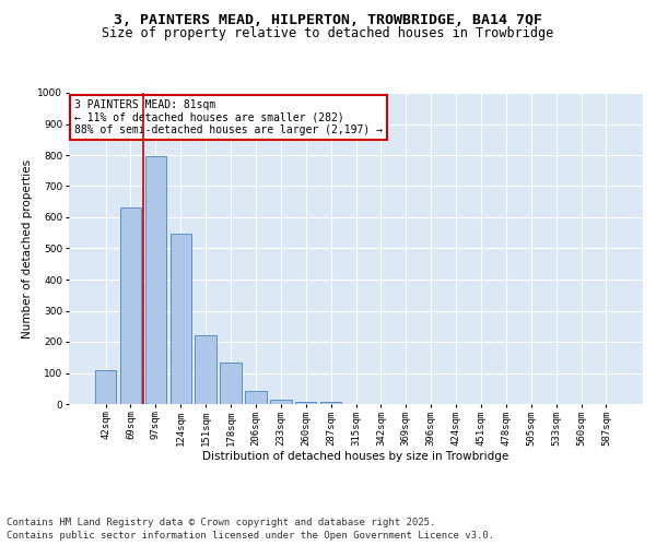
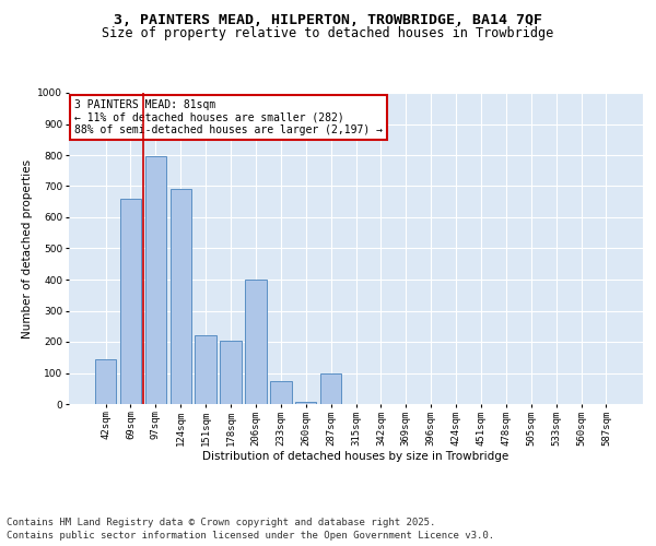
42sqm: 110 -> 145
69sqm: 630 -> 660
124sqm: 548 -> 690
178sqm: 135 -> 205
206sqm: 42 -> 400
233sqm: 15 -> 75
287sqm: 7 -> 100
